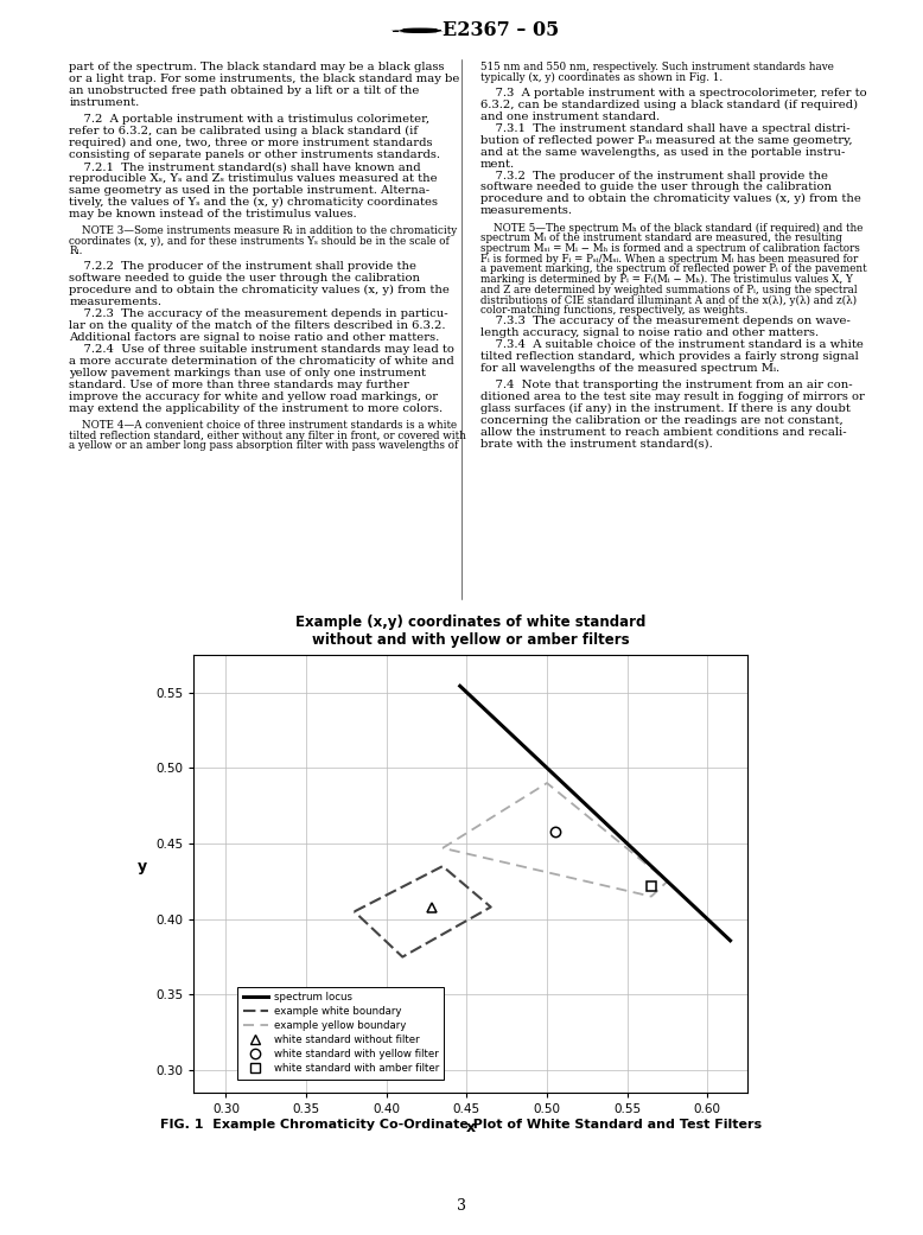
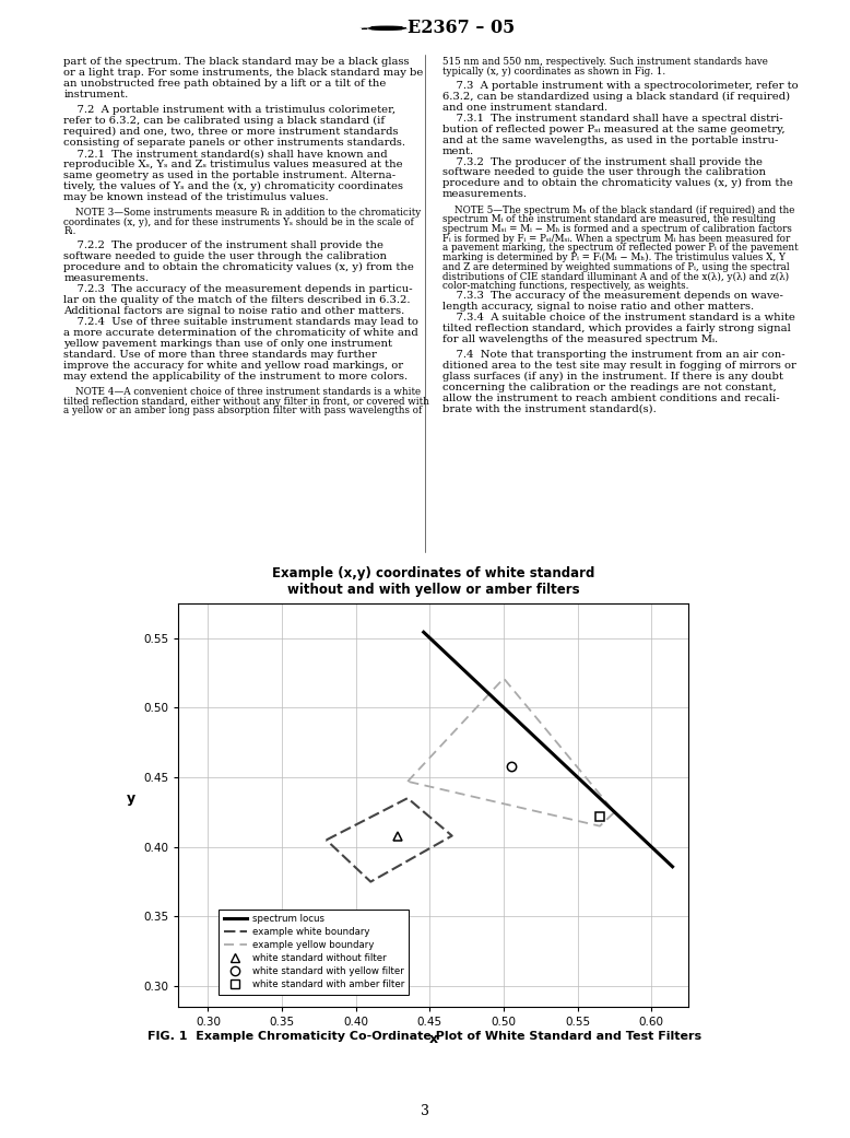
example yellow boundary/0.50: 0.490 -> 0.521
